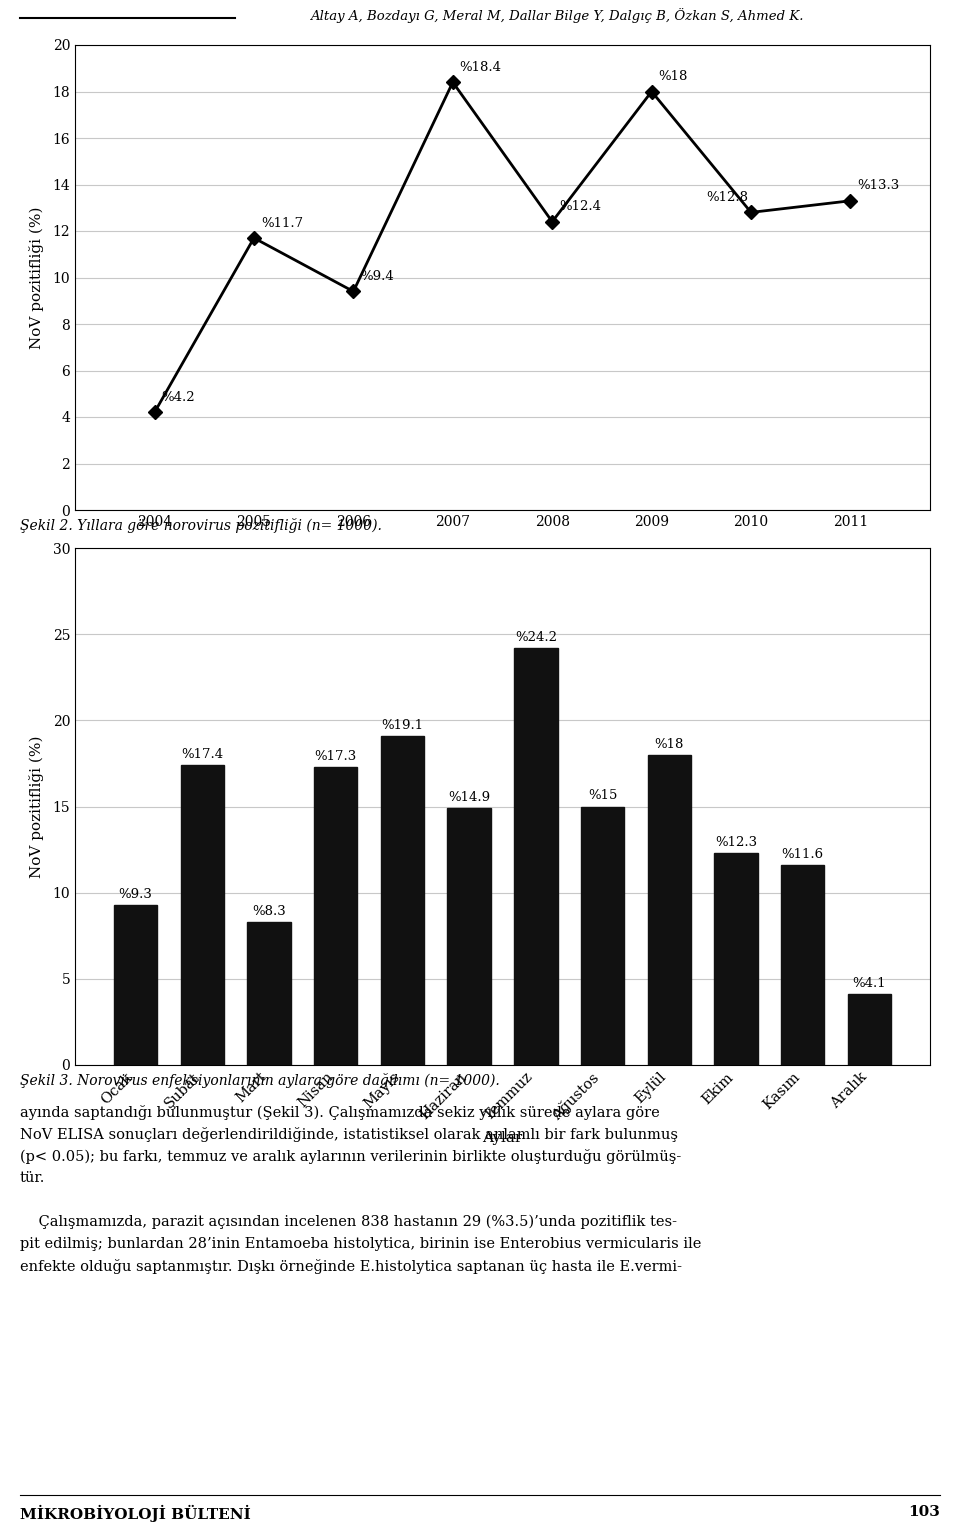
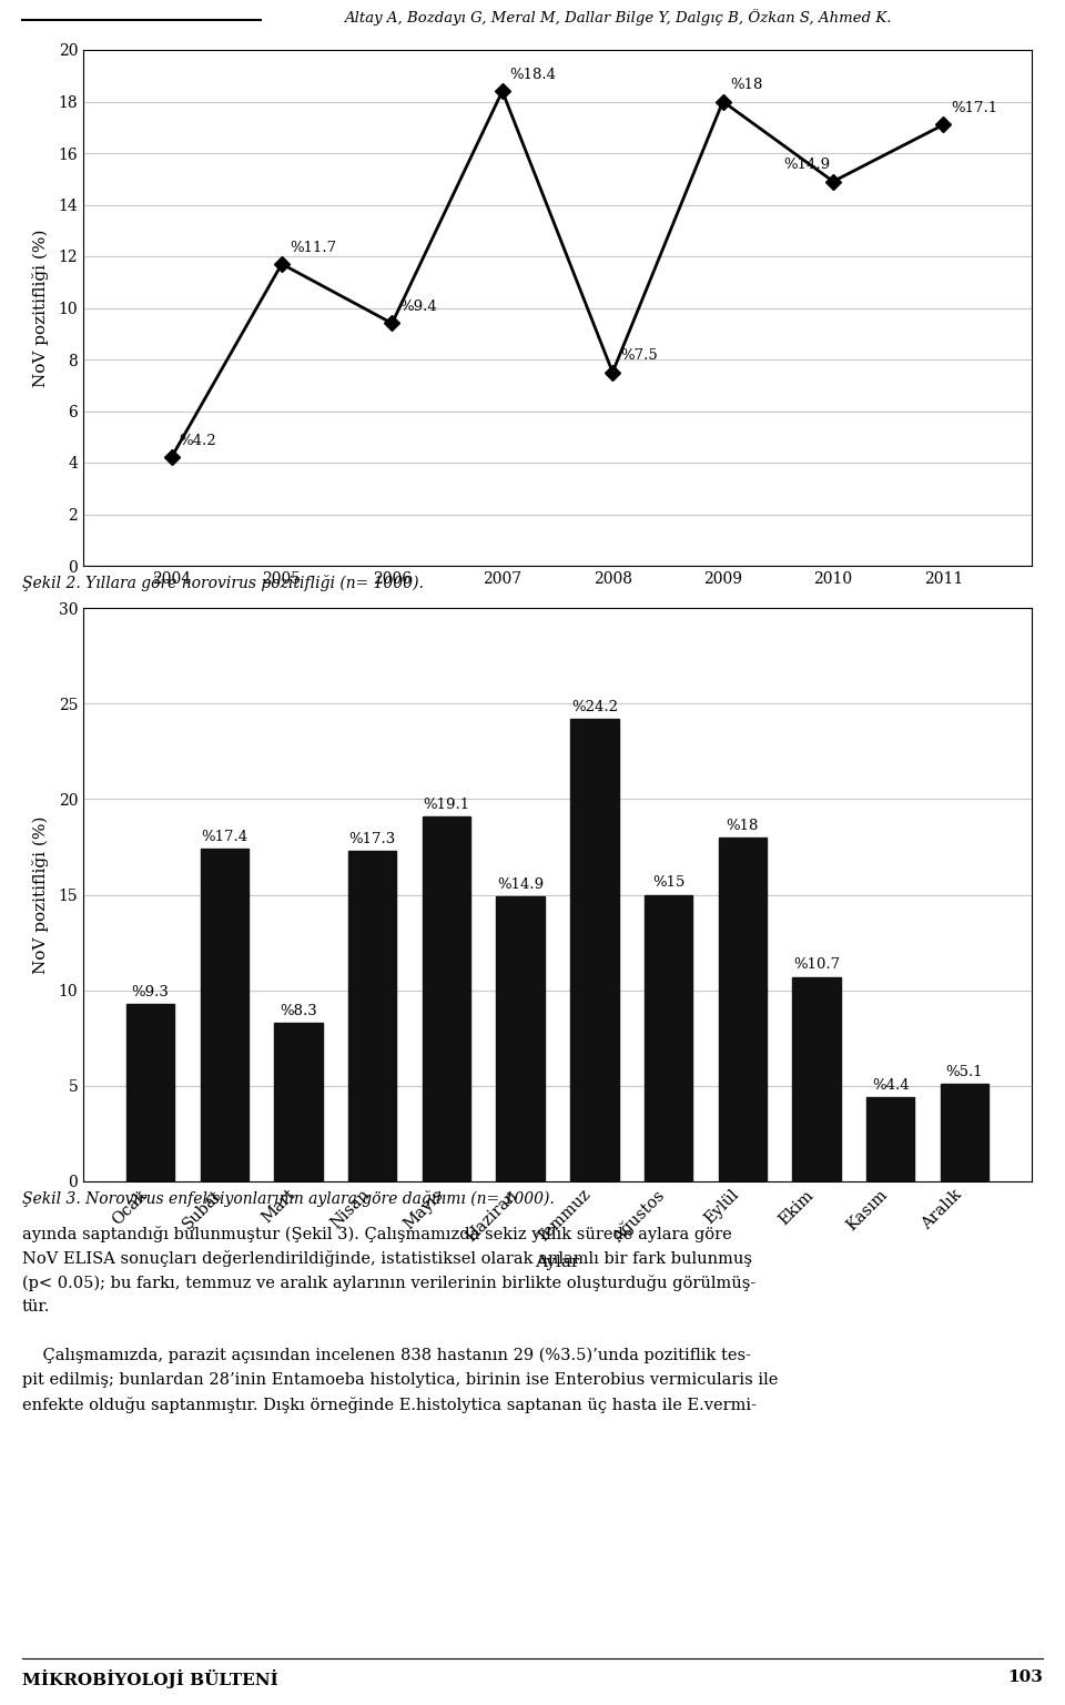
2008: %12.4 -> %7.5
2010: %12.8 -> %14.9
2011: %13.3 -> %17.1
Ekim: %12.3 -> %10.7
Kasım: %11.6 -> %4.4
Aralık: %4.1 -> %5.1
